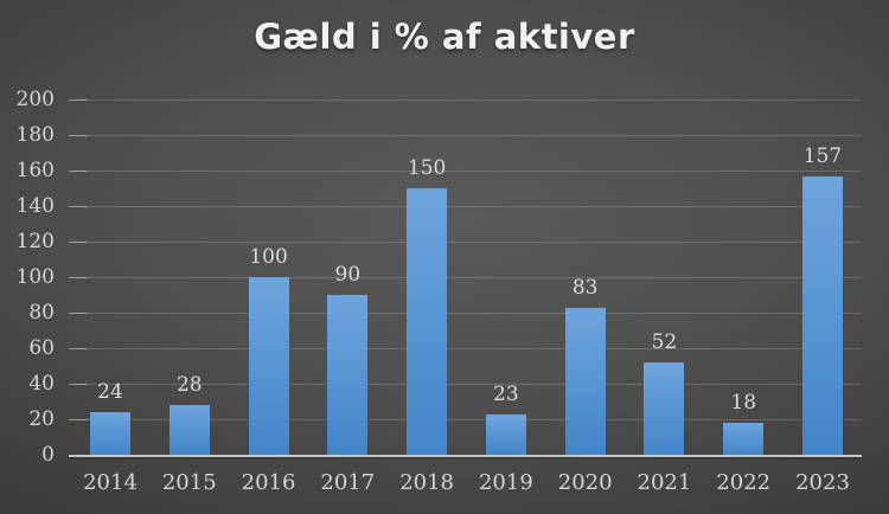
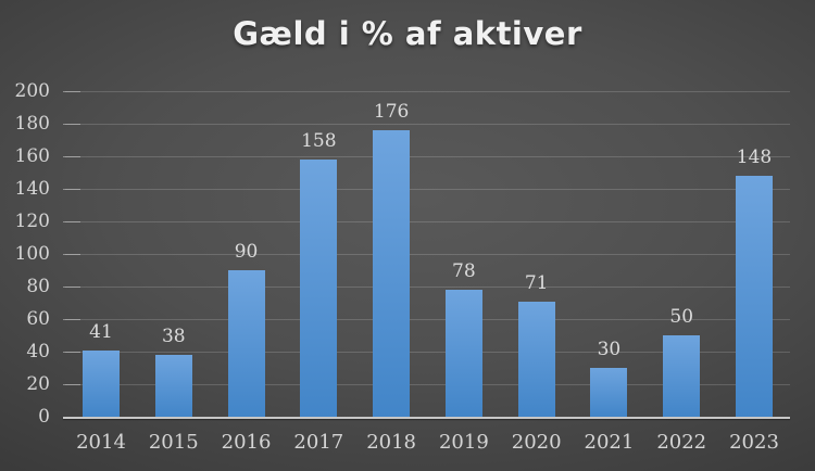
2014: 24 -> 41
2015: 28 -> 38
2016: 100 -> 90
2017: 90 -> 158
2018: 150 -> 176
2019: 23 -> 78
2020: 83 -> 71
2021: 52 -> 30
2022: 18 -> 50
2023: 157 -> 148
